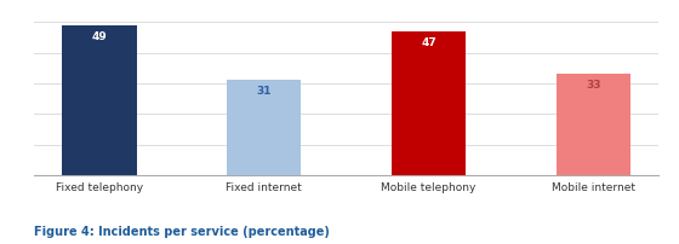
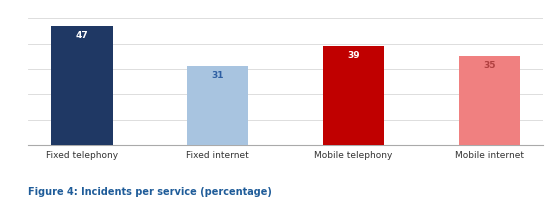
Fixed telephony: 49 -> 47
Mobile telephony: 47 -> 39
Mobile internet: 33 -> 35
